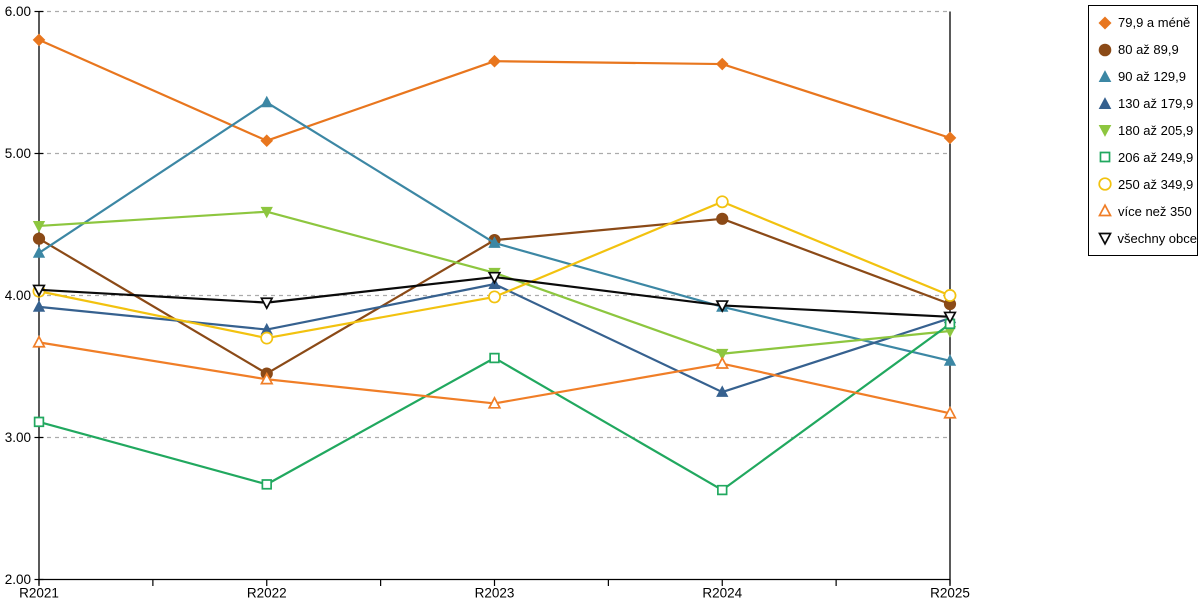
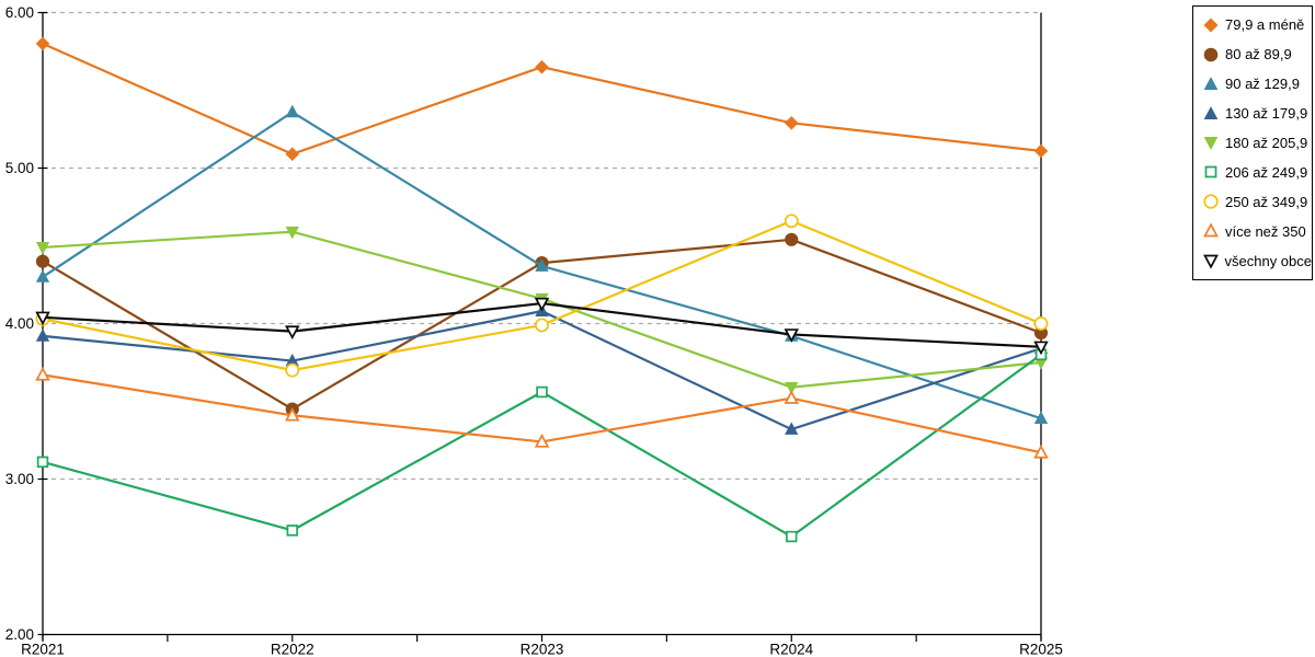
79,9 a méně/R2024: 5.63 -> 5.29
90 až 129,9/R2025: 3.54 -> 3.39
